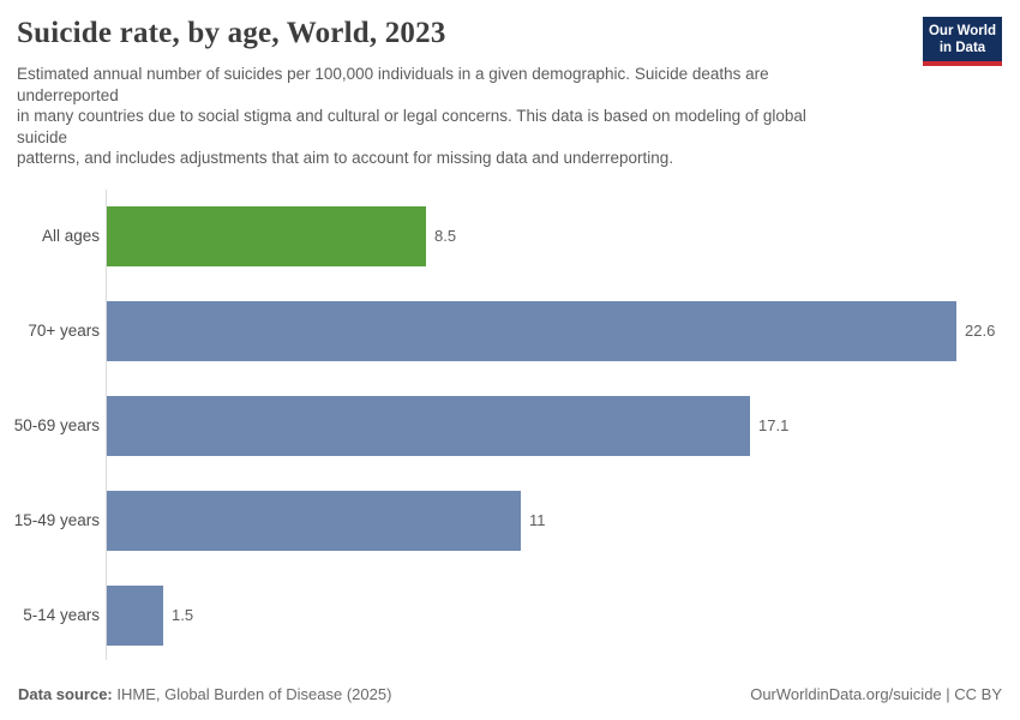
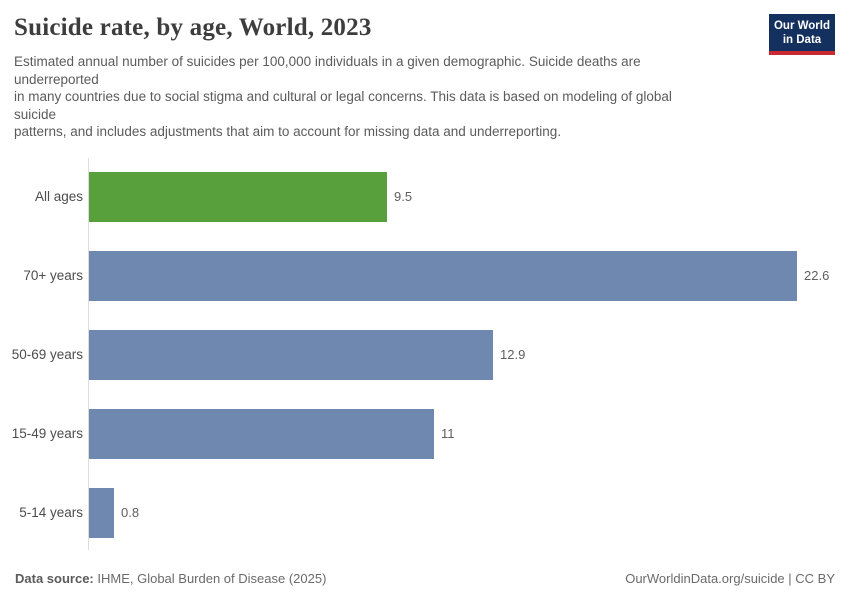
All ages: 8.5 -> 9.5
50-69 years: 17.1 -> 12.9
5-14 years: 1.5 -> 0.8
